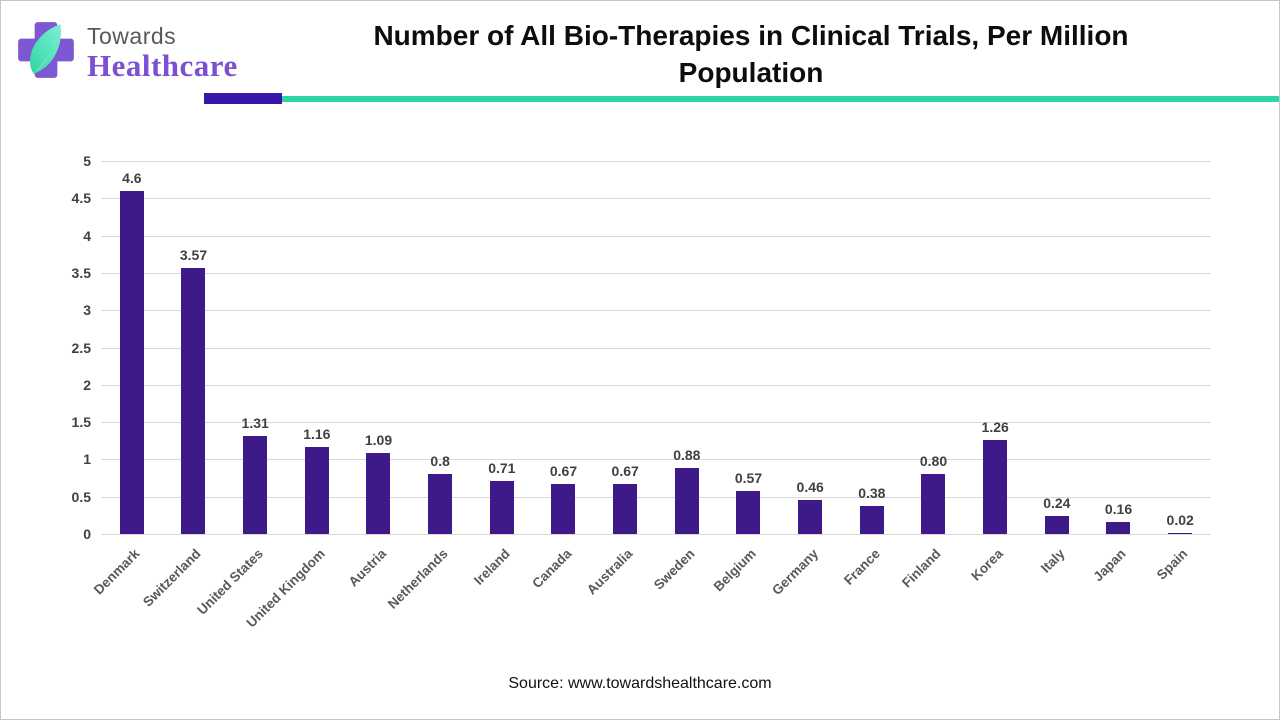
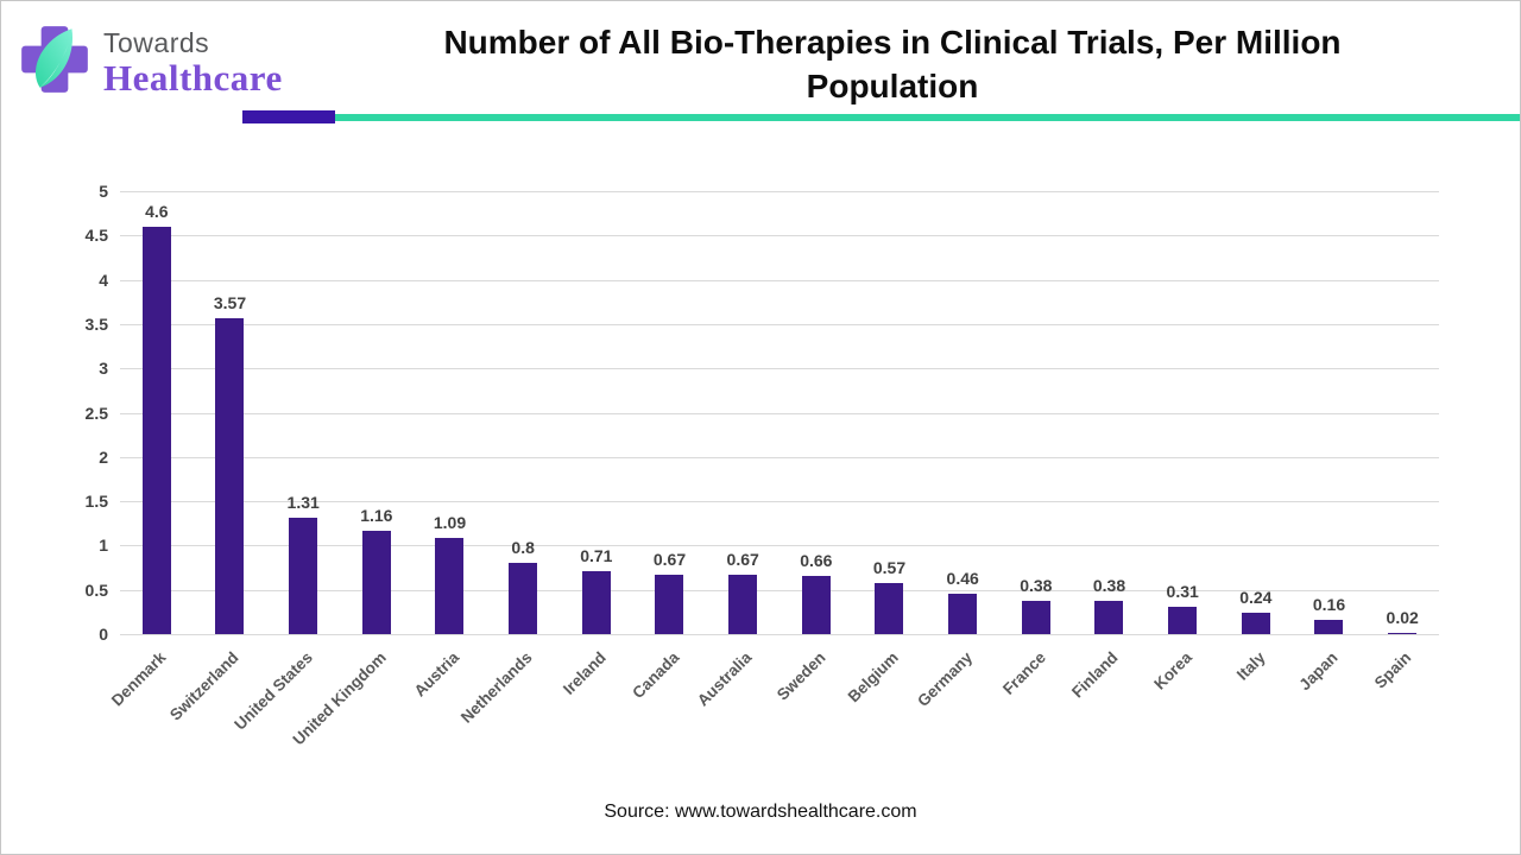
Sweden: 0.88 -> 0.66
Finland: 0.80 -> 0.38
Korea: 1.26 -> 0.31
